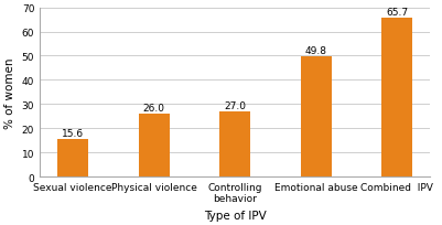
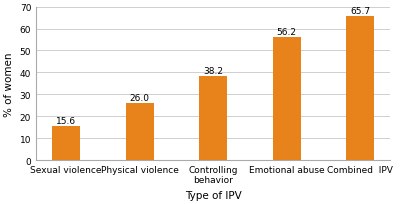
Controlling behavior: 27.0 -> 38.2
Emotional abuse: 49.8 -> 56.2
